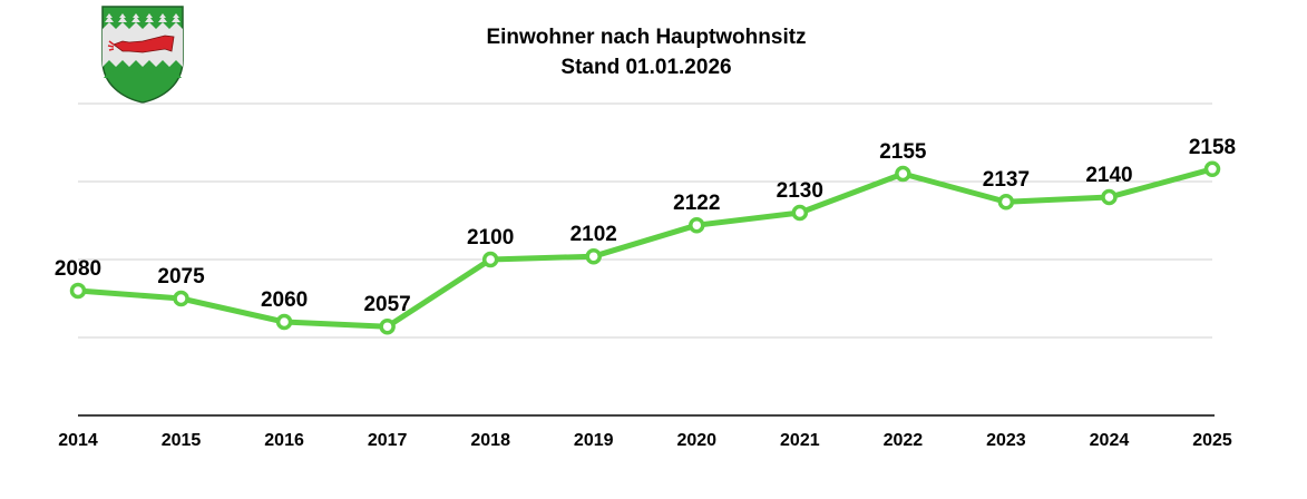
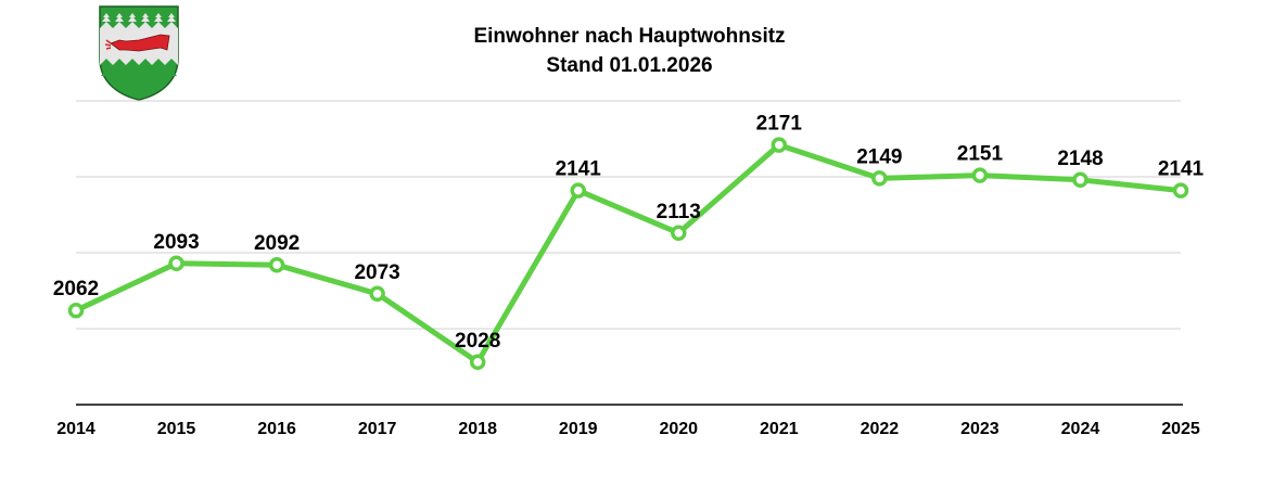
2014: 2080 -> 2062
2015: 2075 -> 2093
2016: 2060 -> 2092
2017: 2057 -> 2073
2018: 2100 -> 2028
2019: 2102 -> 2141
2020: 2122 -> 2113
2021: 2130 -> 2171
2022: 2155 -> 2149
2023: 2137 -> 2151
2024: 2140 -> 2148
2025: 2158 -> 2141
